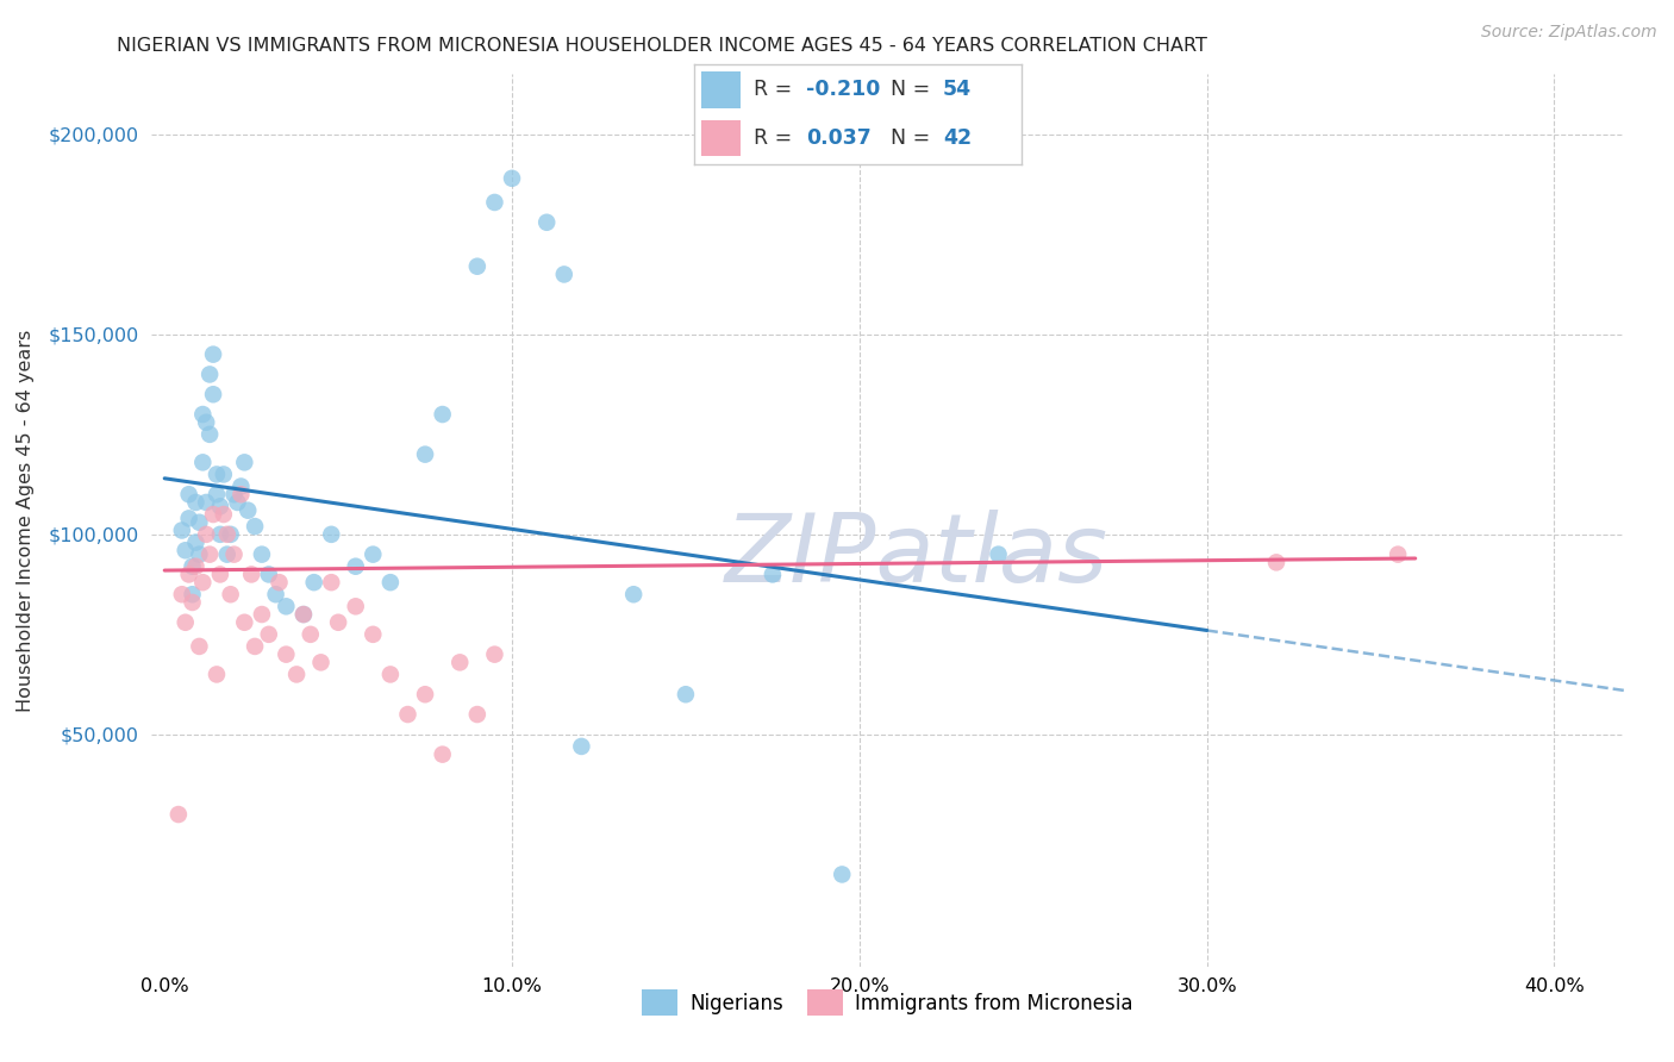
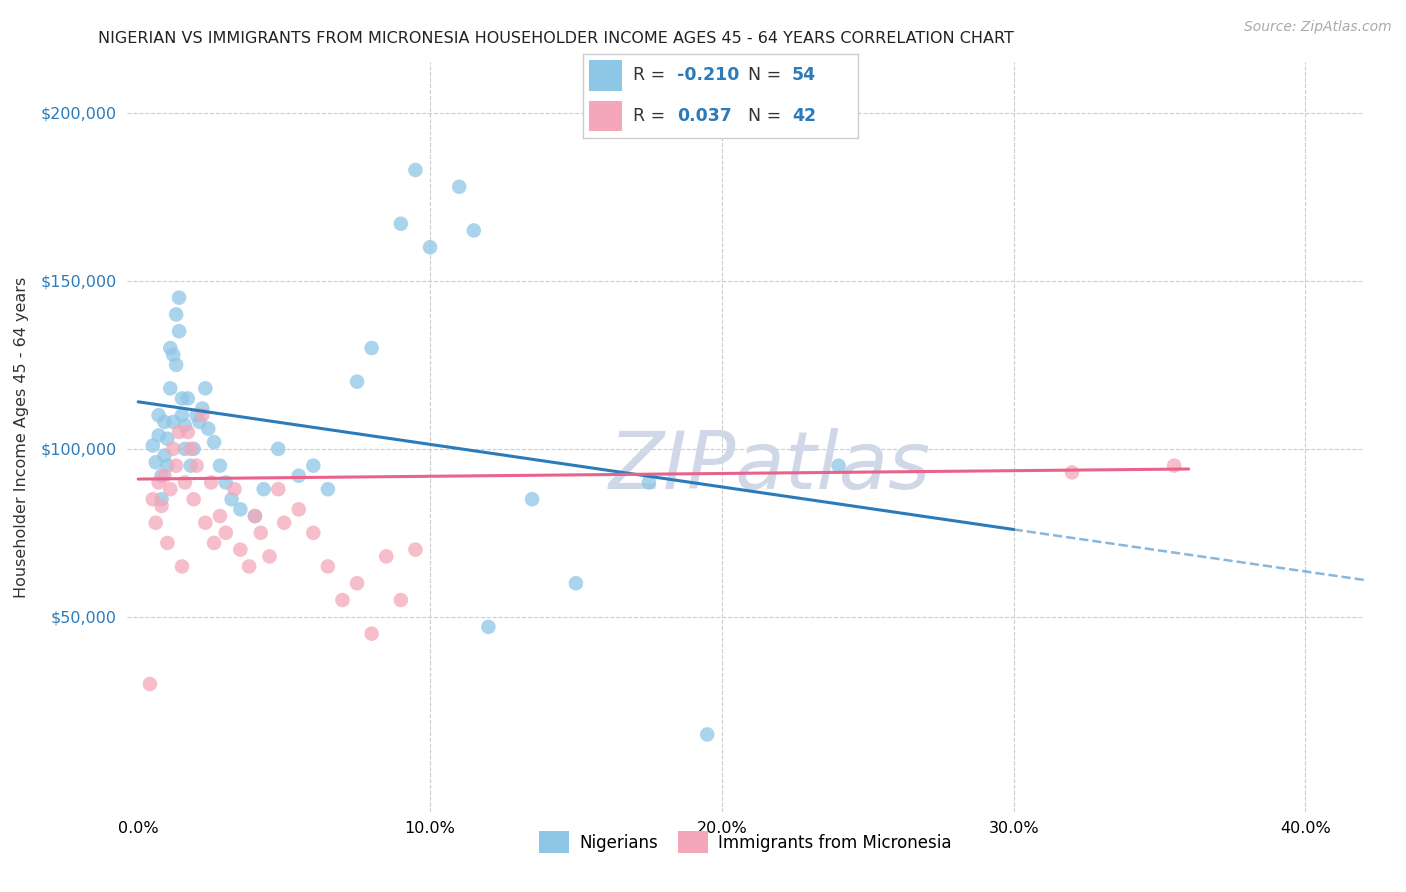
Nigerians/10.0%: $189,000 -> $160,000
